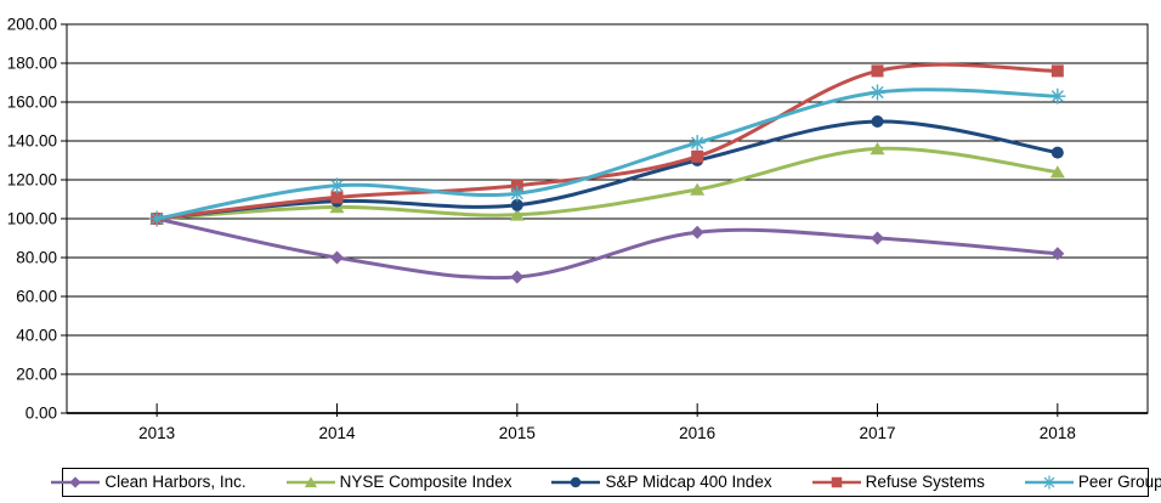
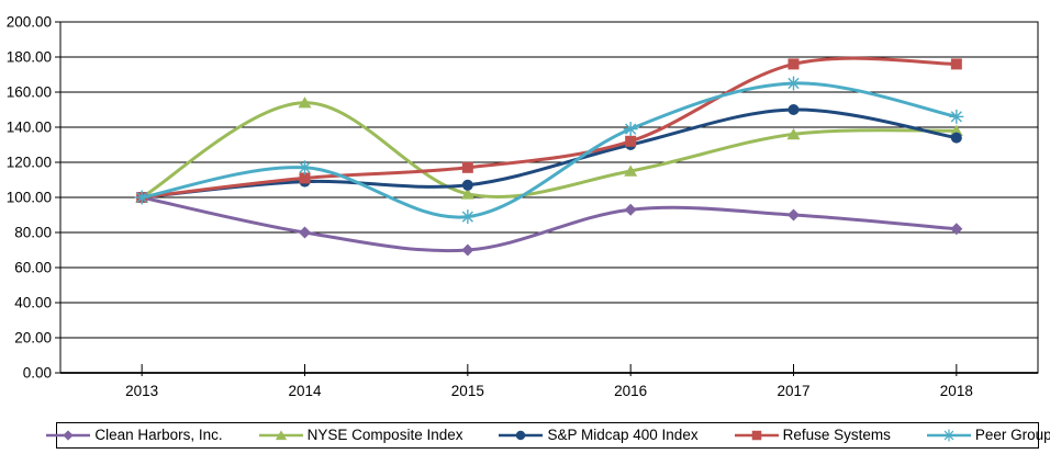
NYSE Composite Index/2014: 106 -> 154
Peer Group/2015: 113 -> 89
NYSE Composite Index/2018: 124 -> 138
Peer Group/2018: 163 -> 146
